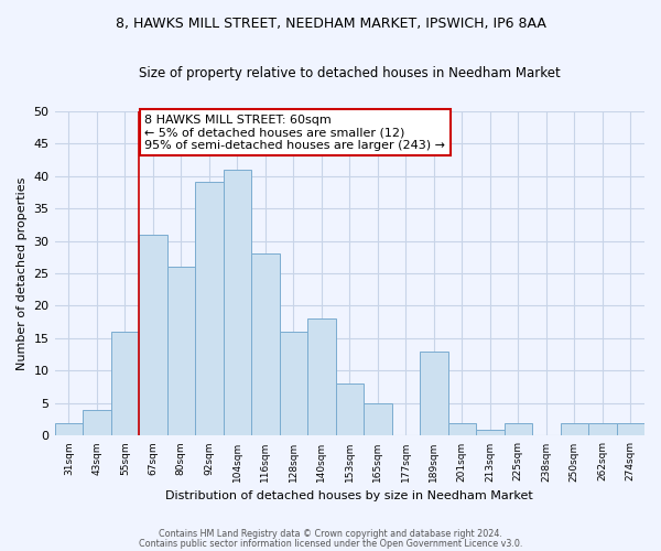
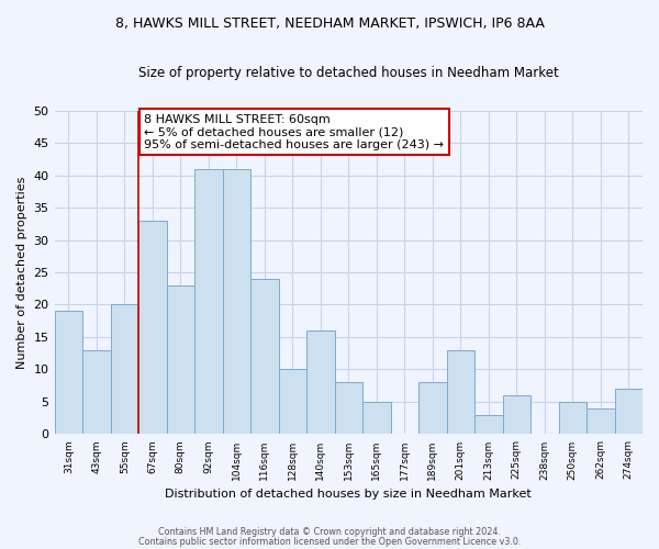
31sqm: 2 -> 19
43sqm: 4 -> 13
55sqm: 16 -> 20
67sqm: 31 -> 33
80sqm: 26 -> 23
92sqm: 39 -> 41
116sqm: 28 -> 24
128sqm: 16 -> 10
140sqm: 18 -> 16
189sqm: 13 -> 8
201sqm: 2 -> 13
213sqm: 1 -> 3
225sqm: 2 -> 6
250sqm: 2 -> 5
262sqm: 2 -> 4
274sqm: 2 -> 7
